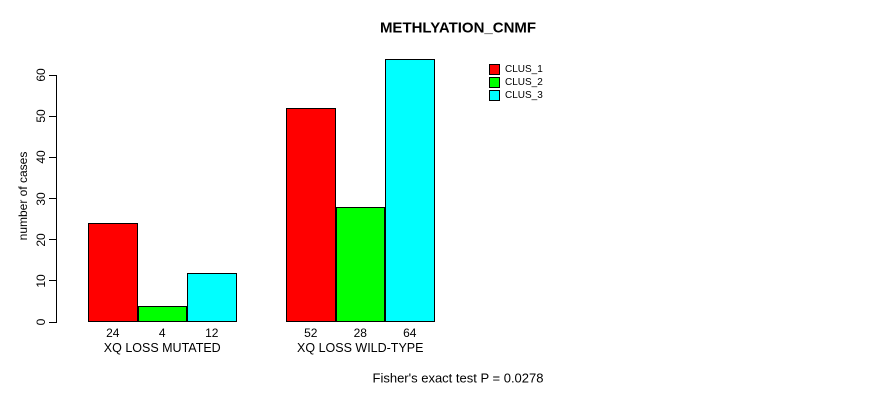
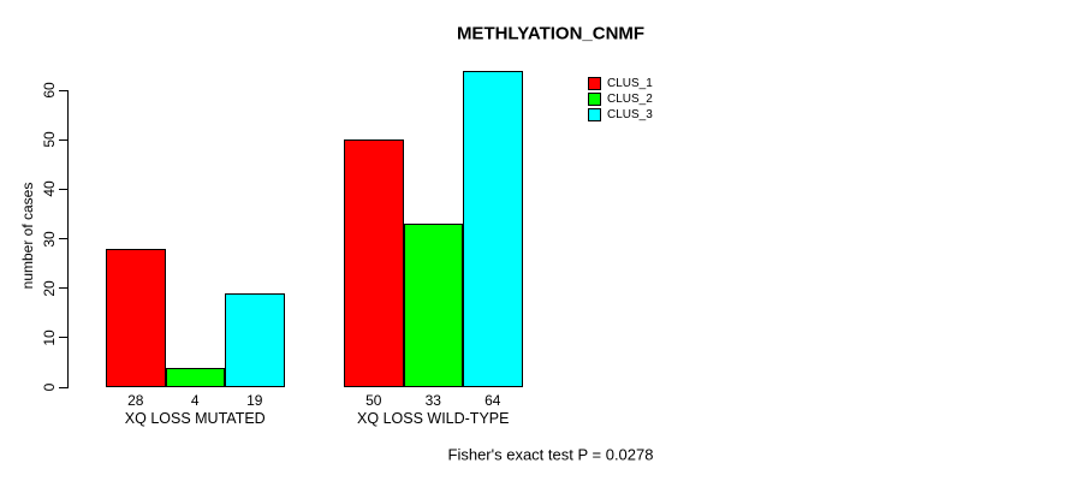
CLUS_1/XQ LOSS MUTATED: 24 -> 28
CLUS_3/XQ LOSS MUTATED: 12 -> 19
CLUS_1/XQ LOSS WILD-TYPE: 52 -> 50
CLUS_2/XQ LOSS WILD-TYPE: 28 -> 33
